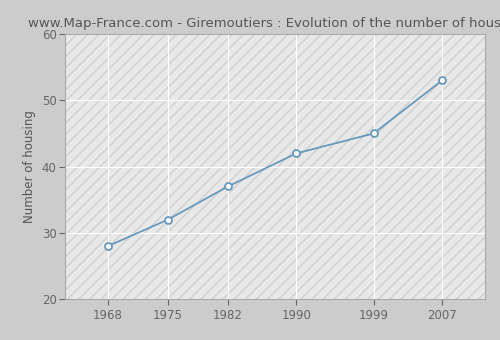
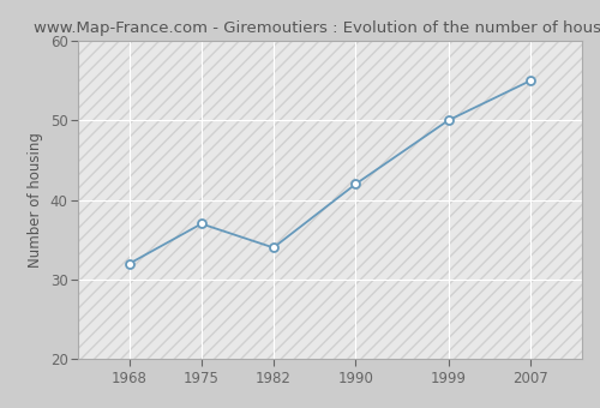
1968: 28 -> 32
1975: 32 -> 37
1982: 37 -> 34
1999: 45 -> 50
2007: 53 -> 55
